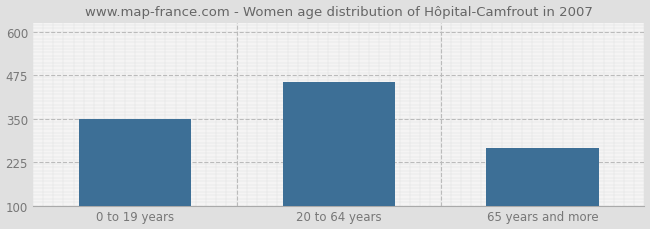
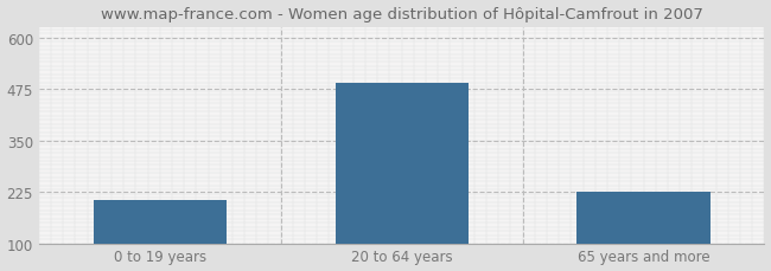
0 to 19 years: 350 -> 205
20 to 64 years: 455 -> 490
65 years and more: 265 -> 225
